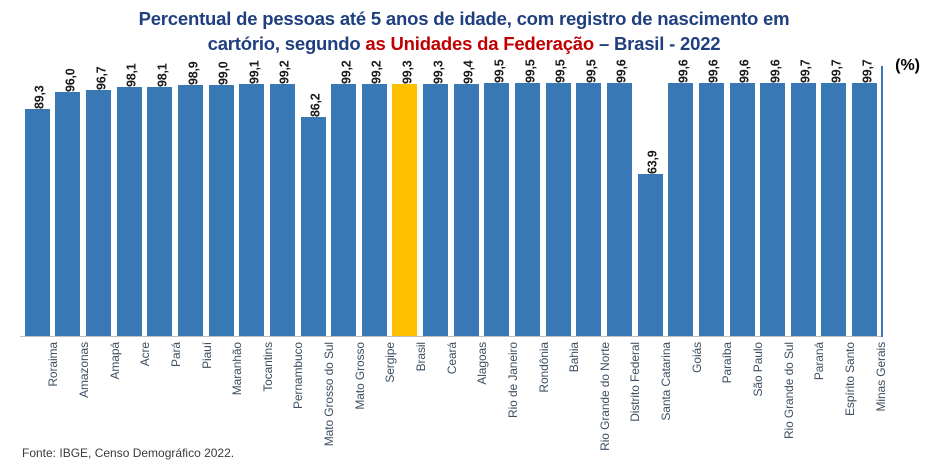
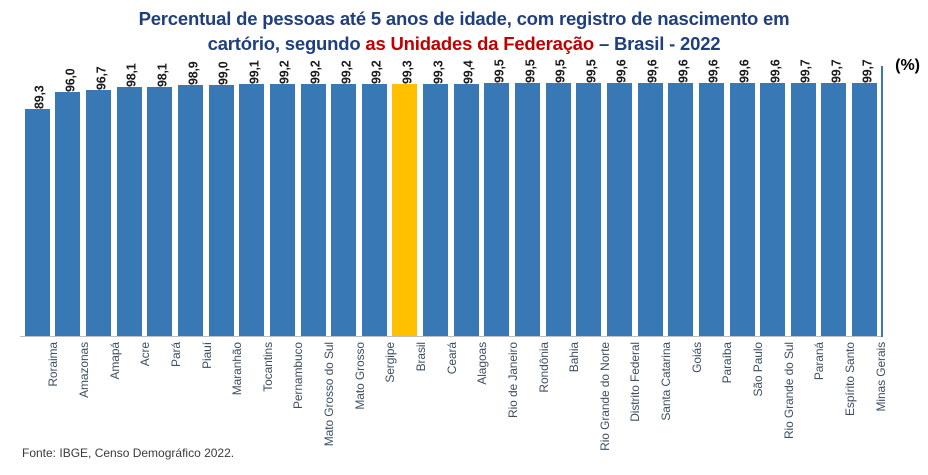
Mato Grosso do Sul: 86,2 -> 99,2
Santa Catarina: 63,9 -> 99,6
